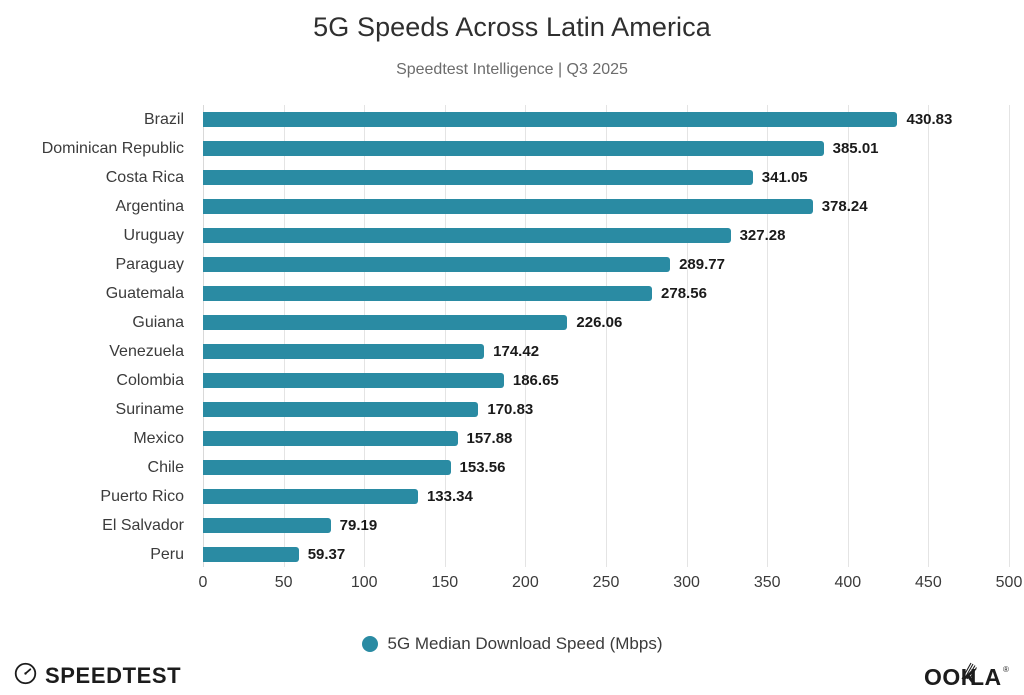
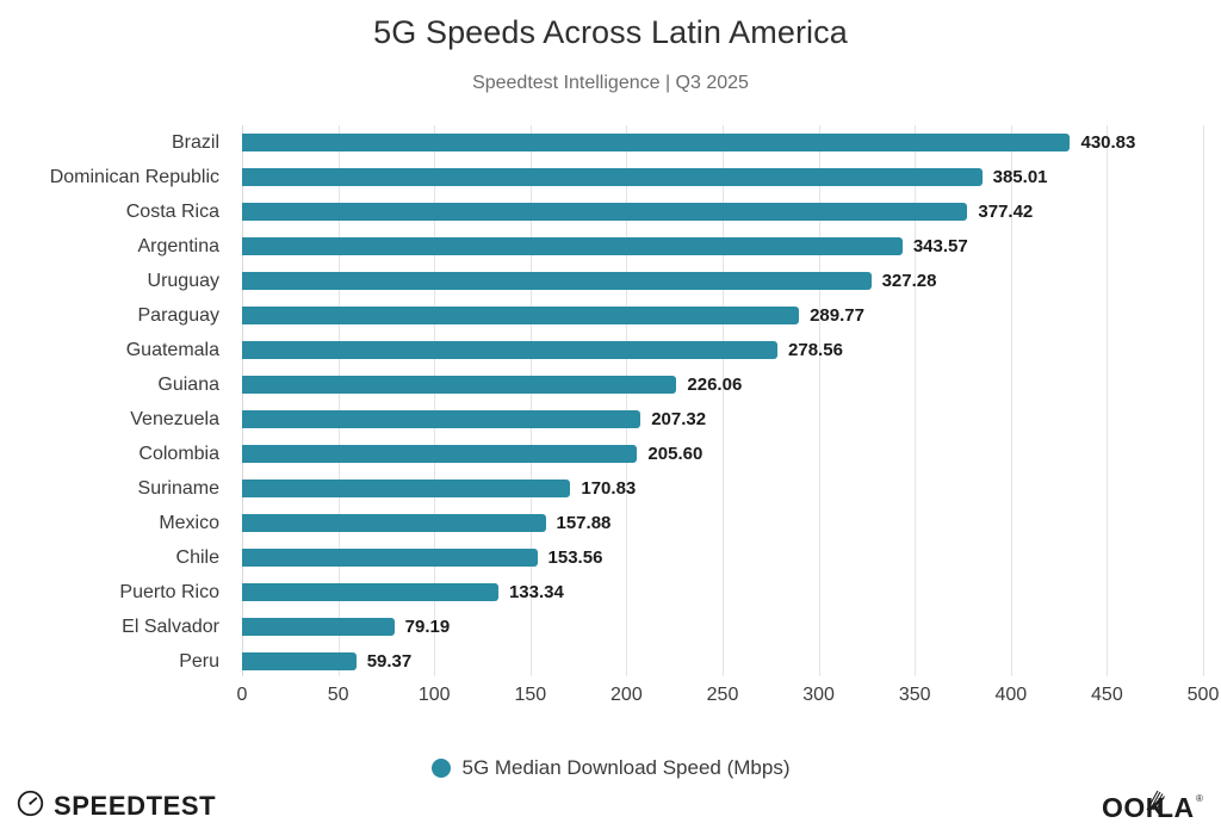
Costa Rica: 341.05 -> 377.42
Argentina: 378.24 -> 343.57
Venezuela: 174.42 -> 207.32
Colombia: 186.65 -> 205.60
